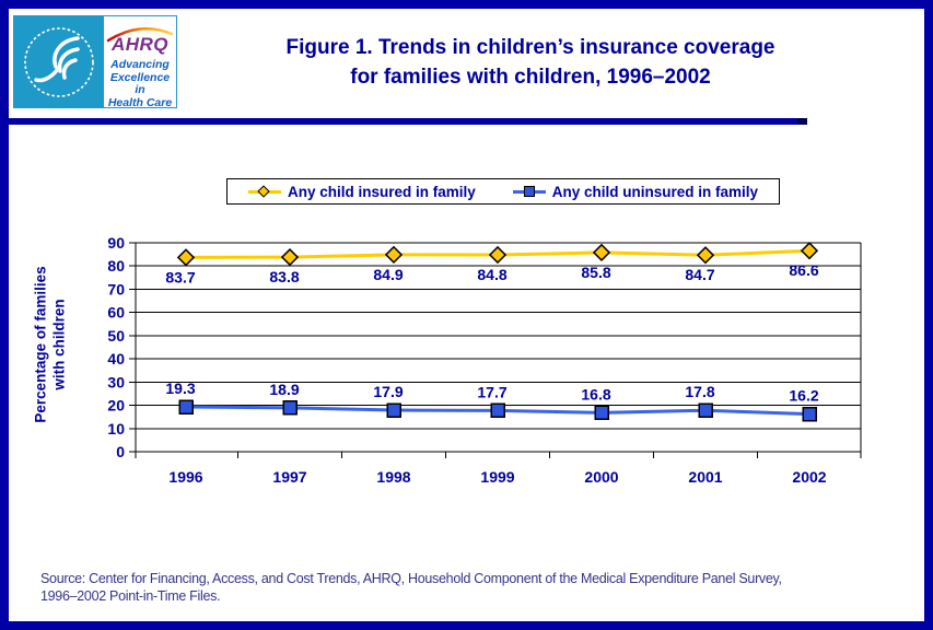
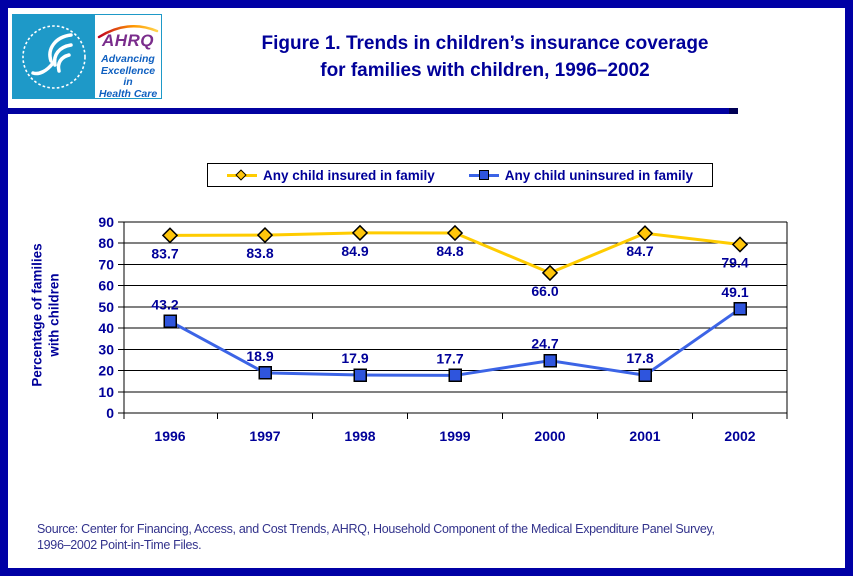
Any child uninsured in family/1996: 19.3 -> 43.2
Any child insured in family/2000: 85.8 -> 66.0
Any child uninsured in family/2000: 16.8 -> 24.7
Any child insured in family/2002: 86.6 -> 79.4
Any child uninsured in family/2002: 16.2 -> 49.1
